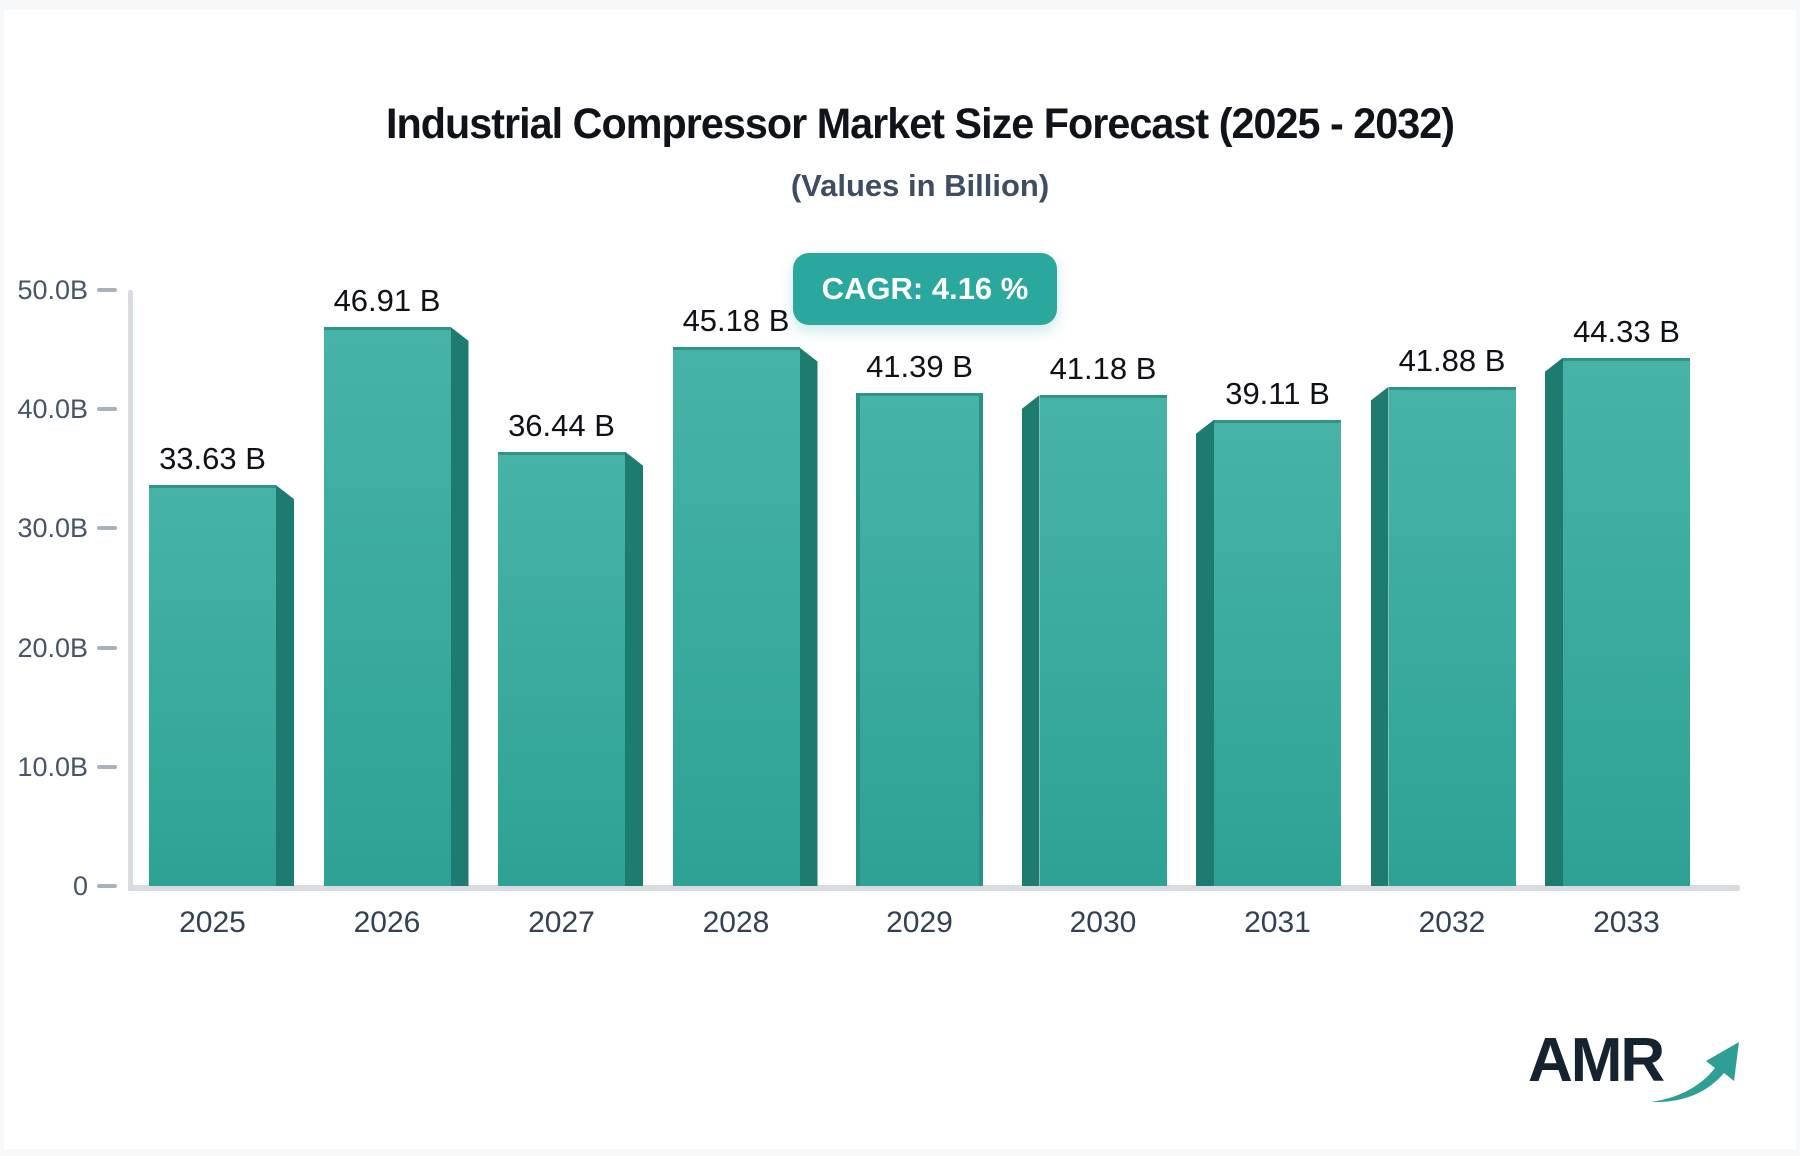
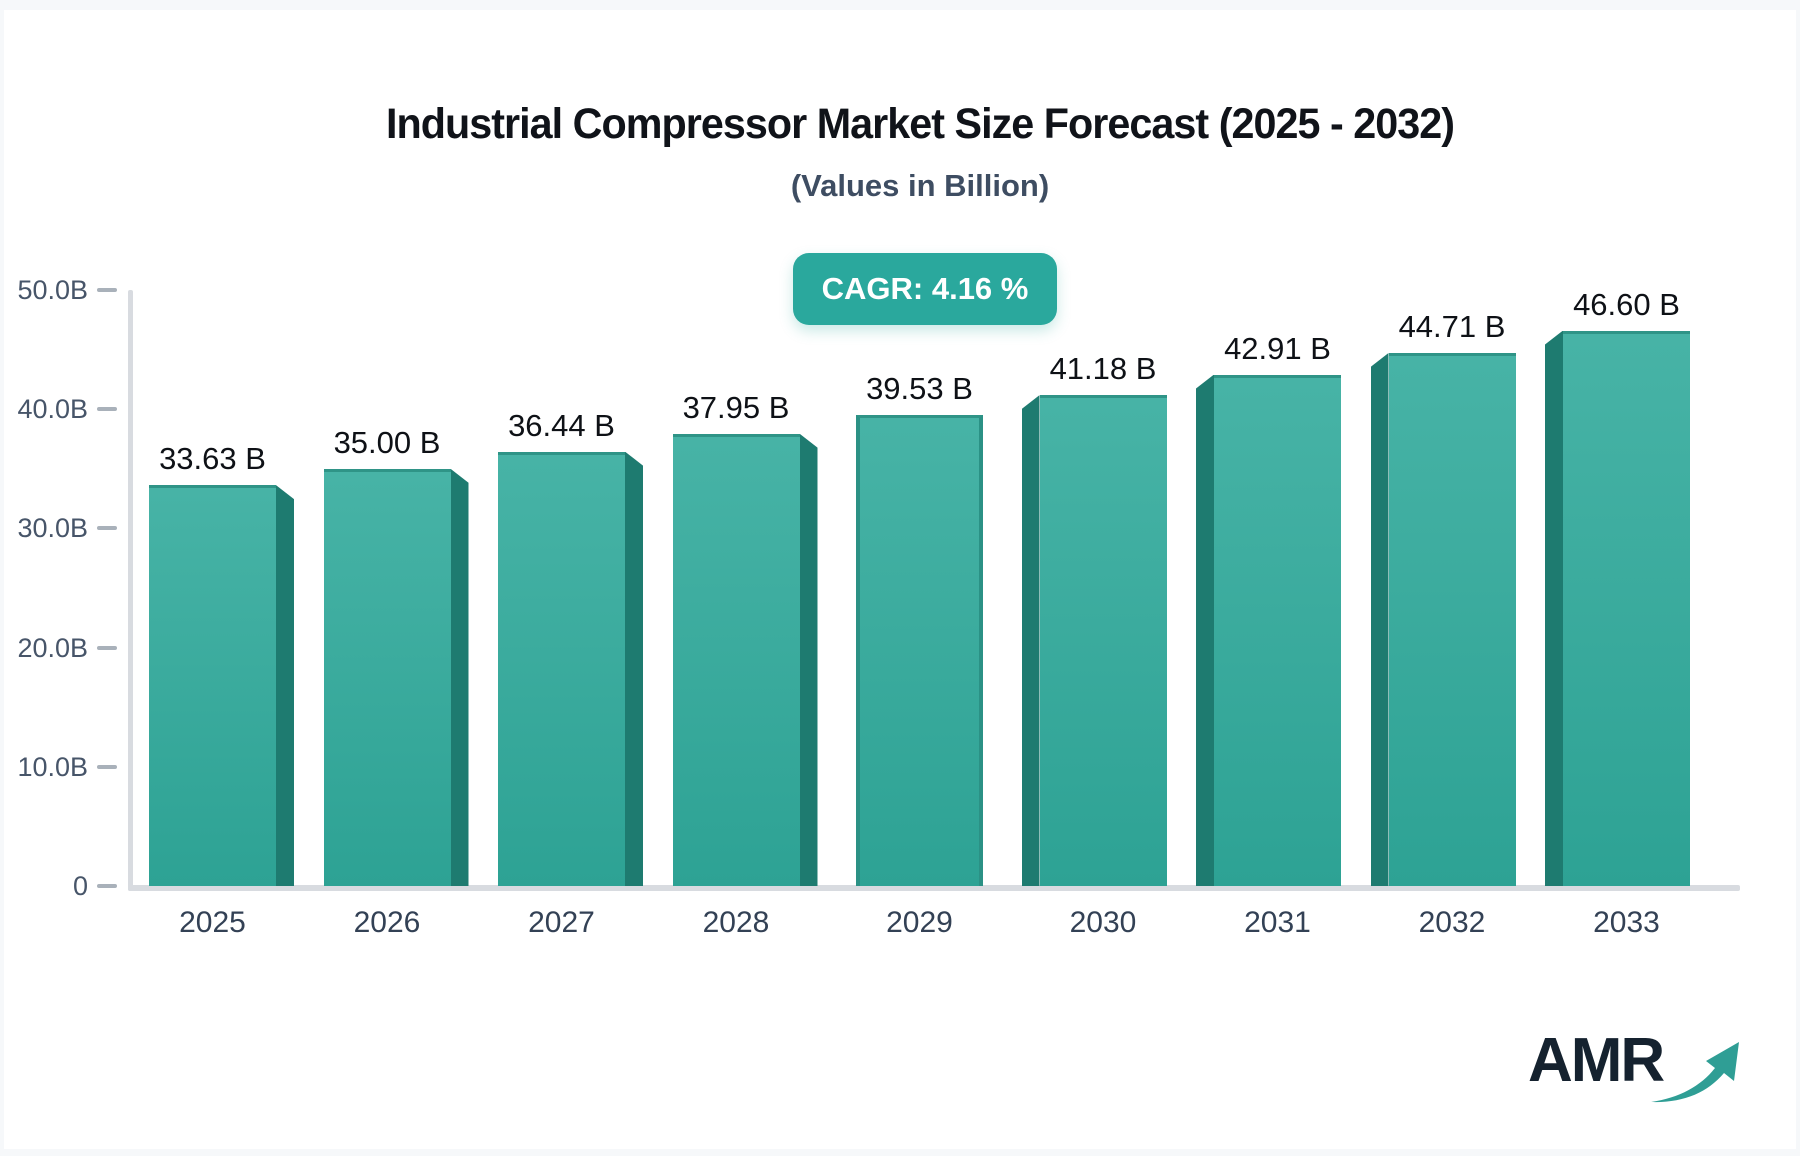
2026: 46.91 -> 35.00
2028: 45.18 -> 37.95
2029: 41.39 -> 39.53
2031: 39.11 -> 42.91
2032: 41.88 -> 44.71
2033: 44.33 -> 46.60
